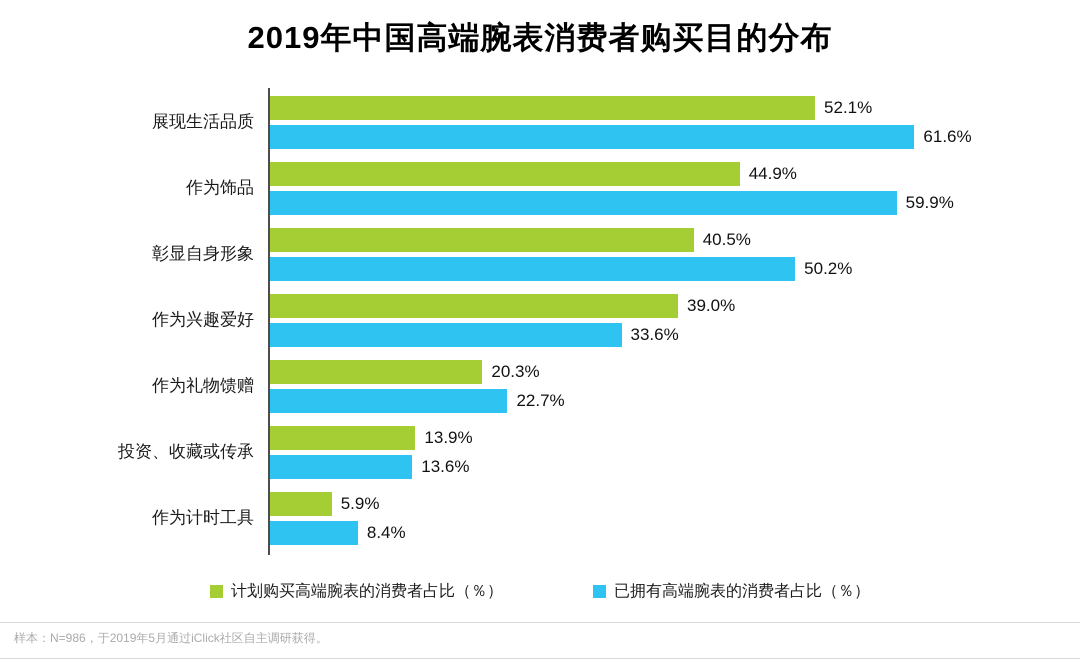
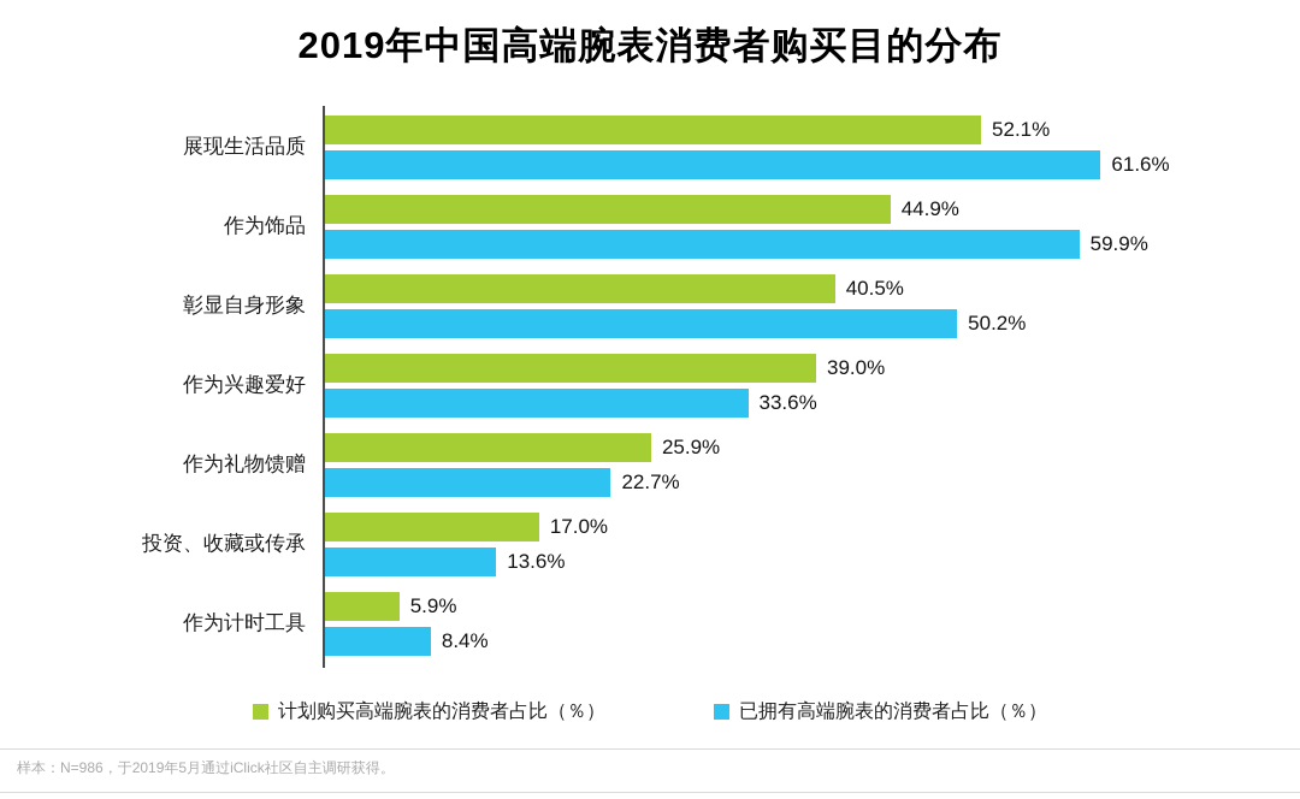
计划购买高端腕表的消费者占比（％）/作为礼物馈赠: 20.3% -> 25.9%
计划购买高端腕表的消费者占比（％）/投资、收藏或传承: 13.9% -> 17.0%
